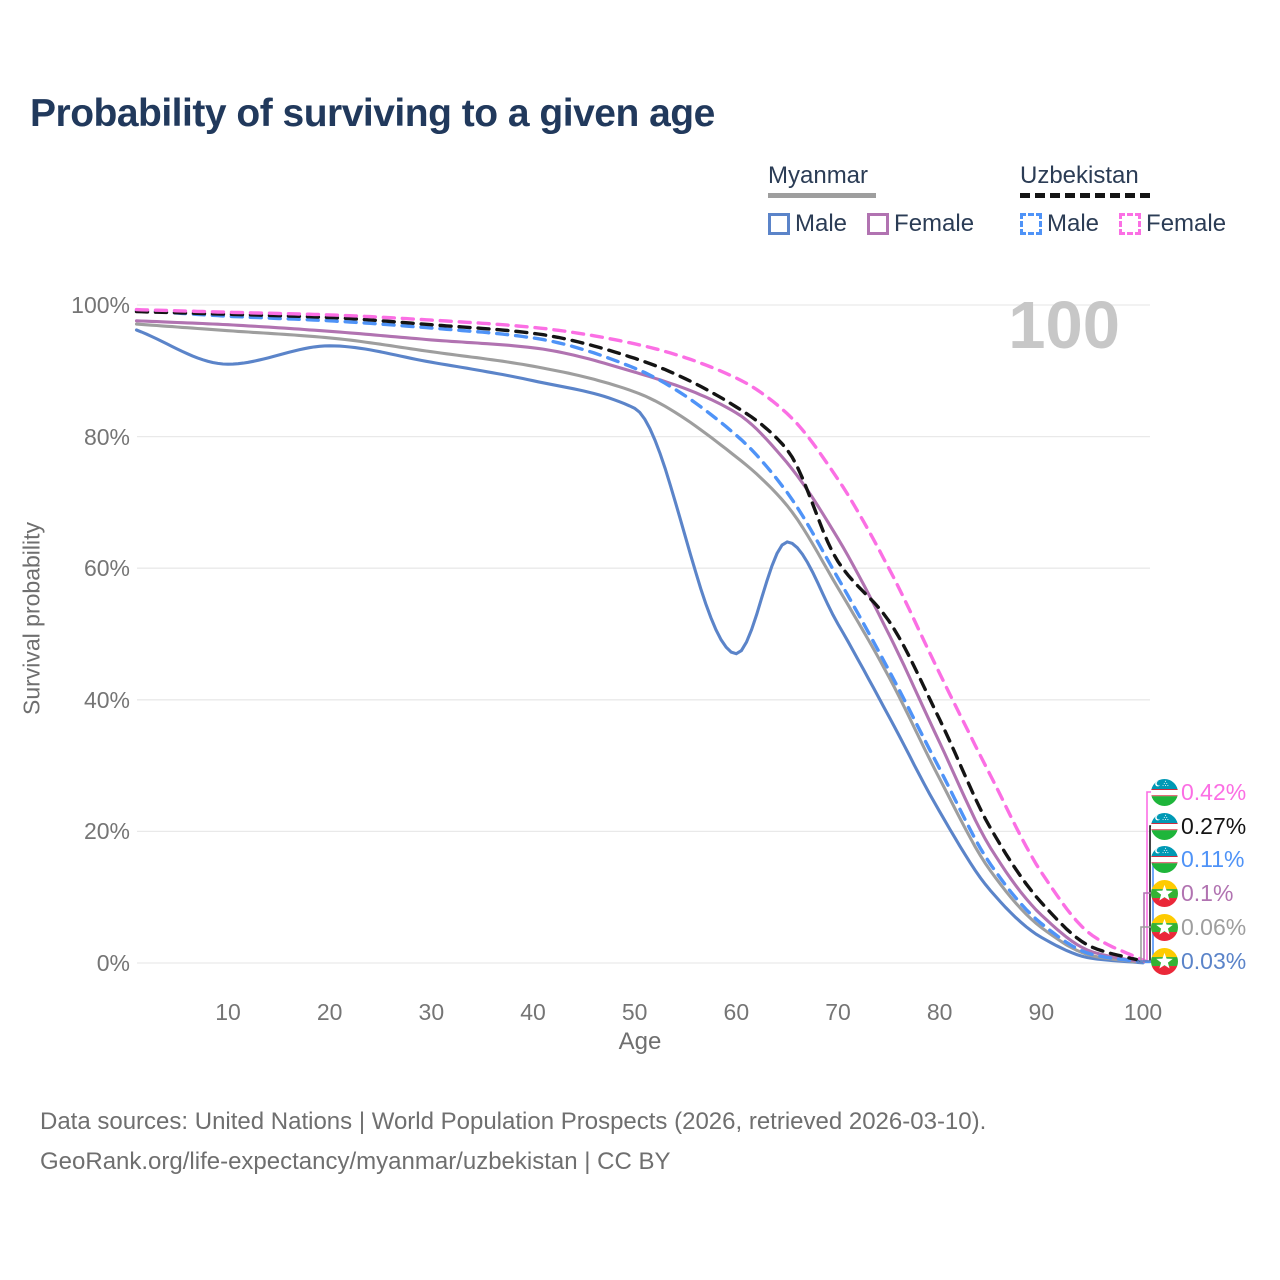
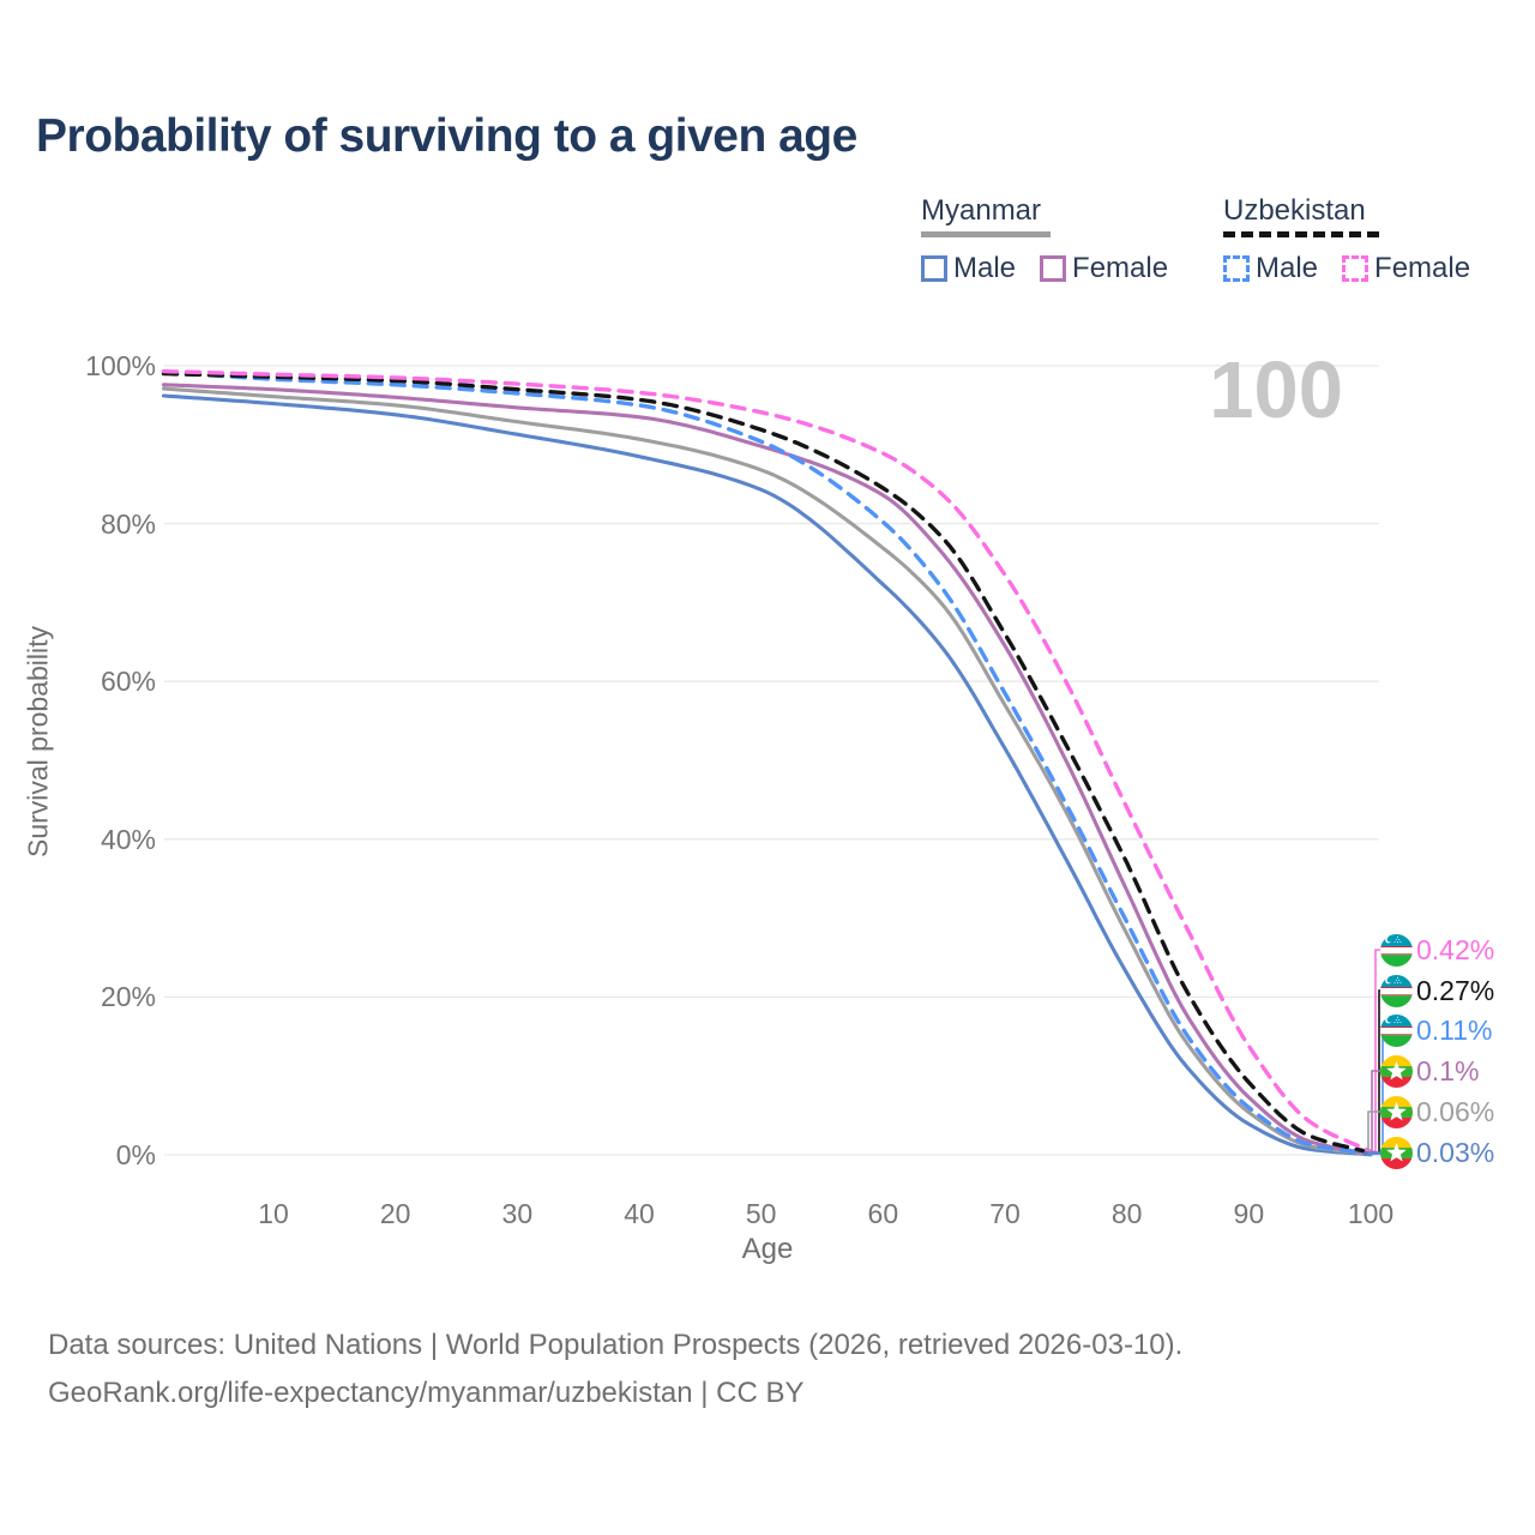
Myanmar Male/10: 91% -> 95%
Myanmar Male/60: 47% -> 72%
Uzbekistan/70: 61% -> 66%
